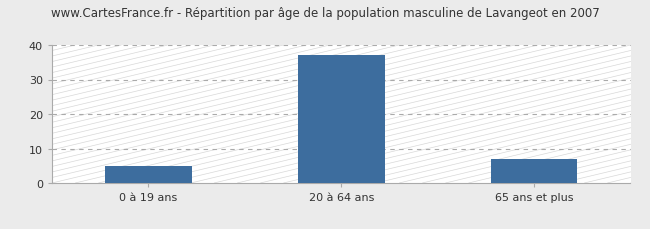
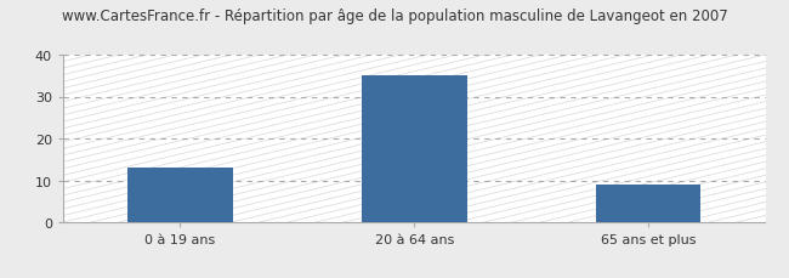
0 à 19 ans: 5 -> 13
20 à 64 ans: 37 -> 35
65 ans et plus: 7 -> 9
